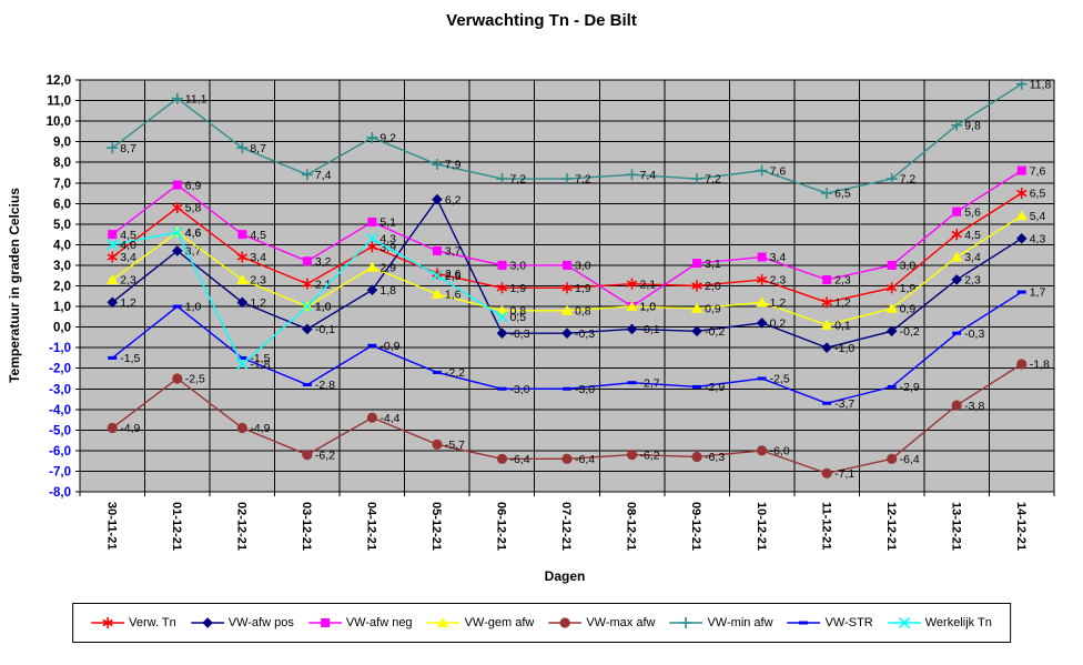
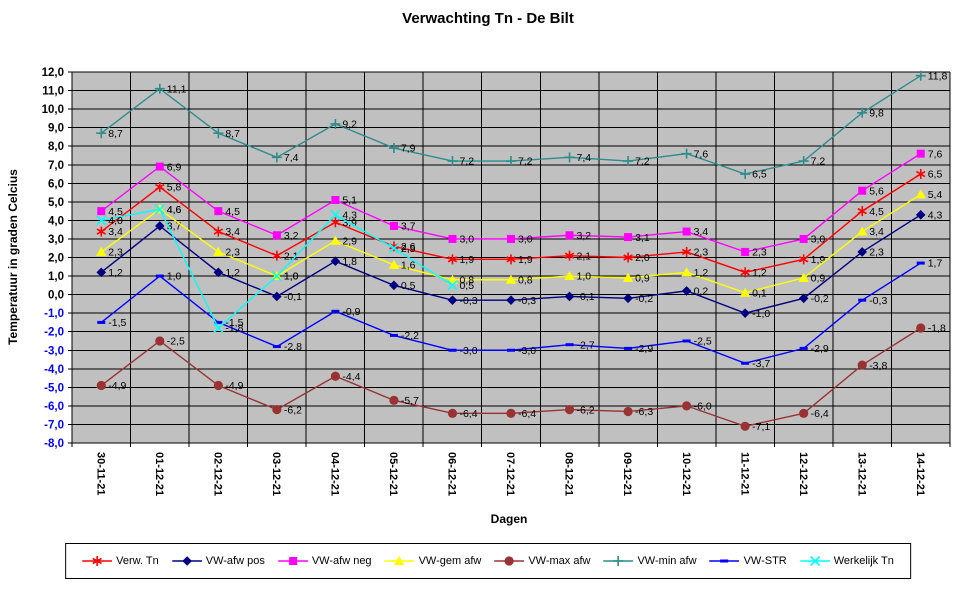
VW-afw pos/05-12-21: 6,2 -> 0,5
VW-afw neg/08-12-21: 1,0 -> 3,2
